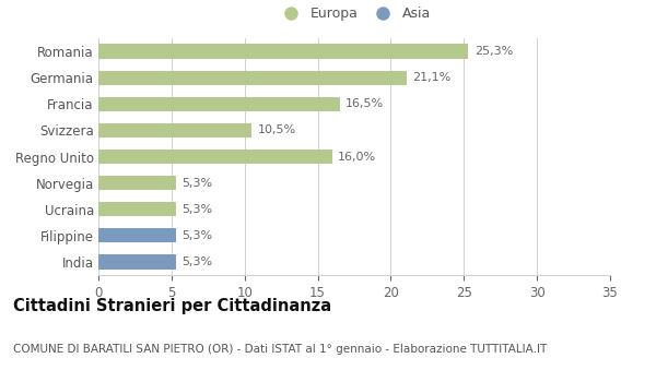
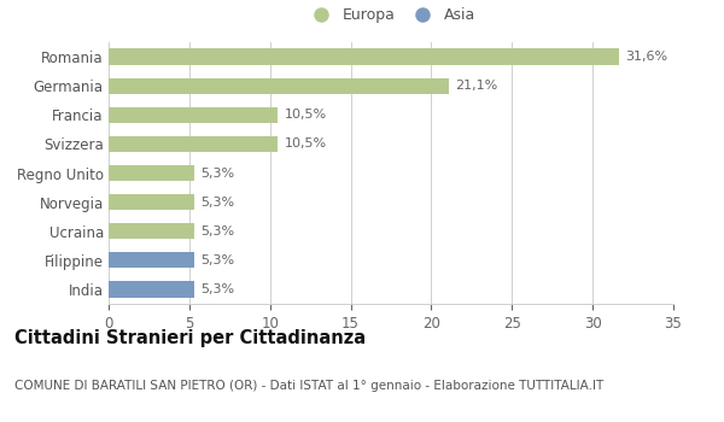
Romania: 25,3% -> 31,6%
Francia: 16,5% -> 10,5%
Regno Unito: 16,0% -> 5,3%
